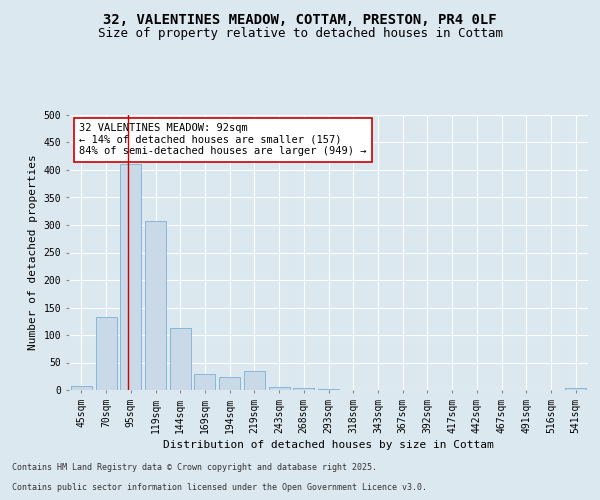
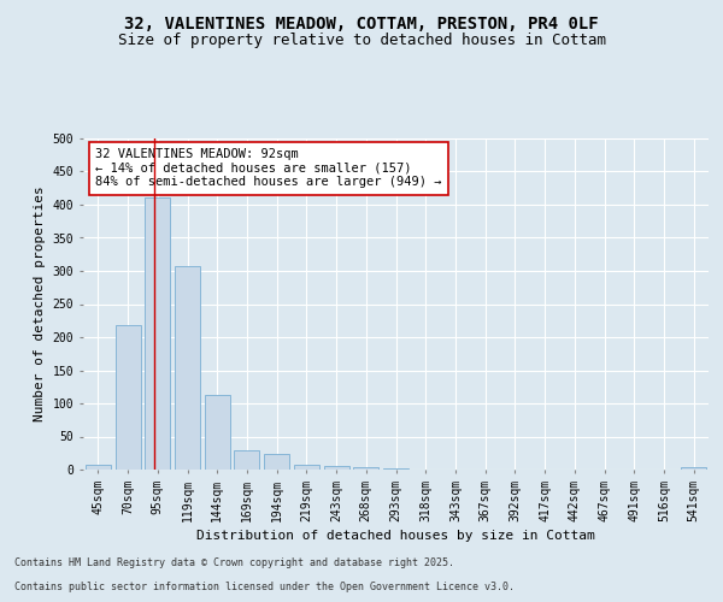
70sqm: 132 -> 218
219sqm: 34 -> 8
